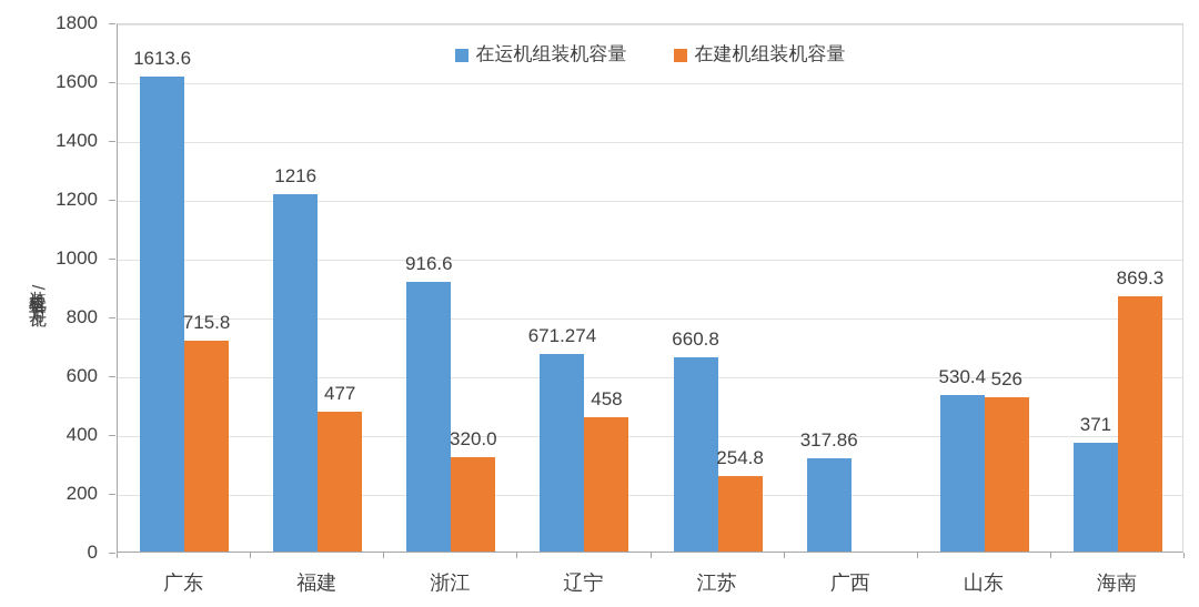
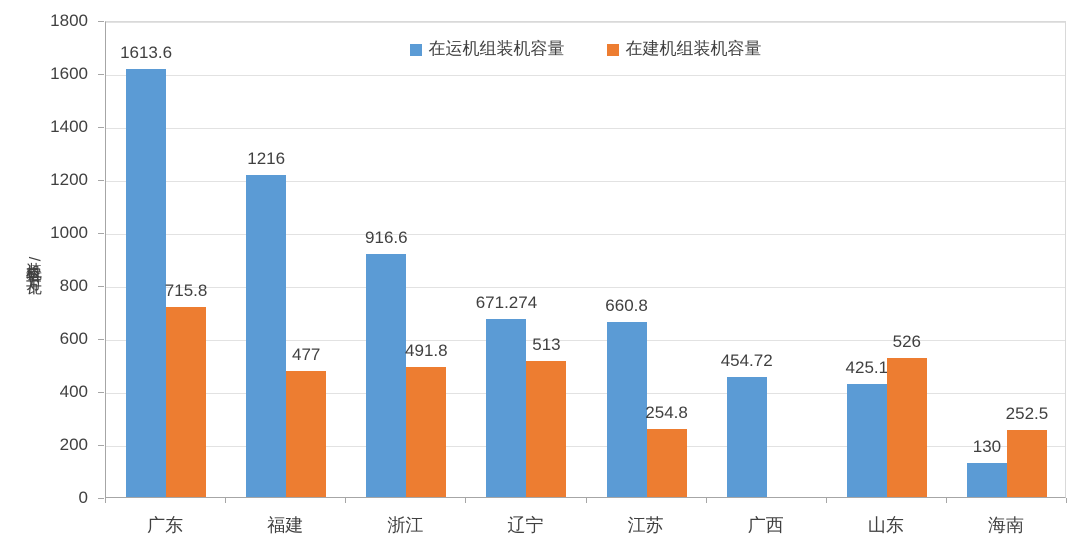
在建机组装机容量/浙江: 320.0 -> 491.8
在建机组装机容量/辽宁: 458 -> 513
在运机组装机容量/广西: 317.86 -> 454.72
在运机组装机容量/山东: 530.4 -> 425.1
在运机组装机容量/海南: 371 -> 130
在建机组装机容量/海南: 869.3 -> 252.5
